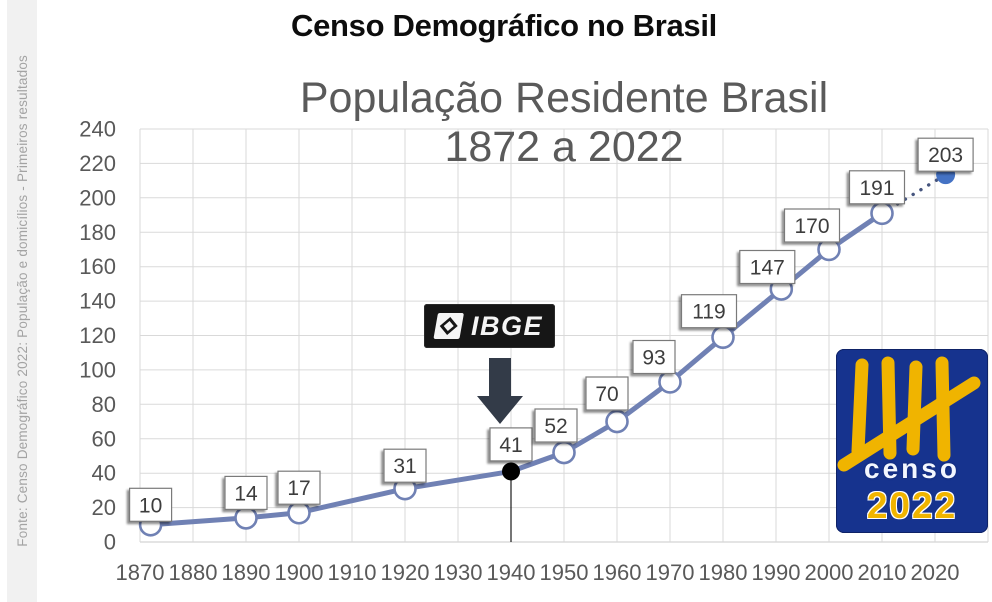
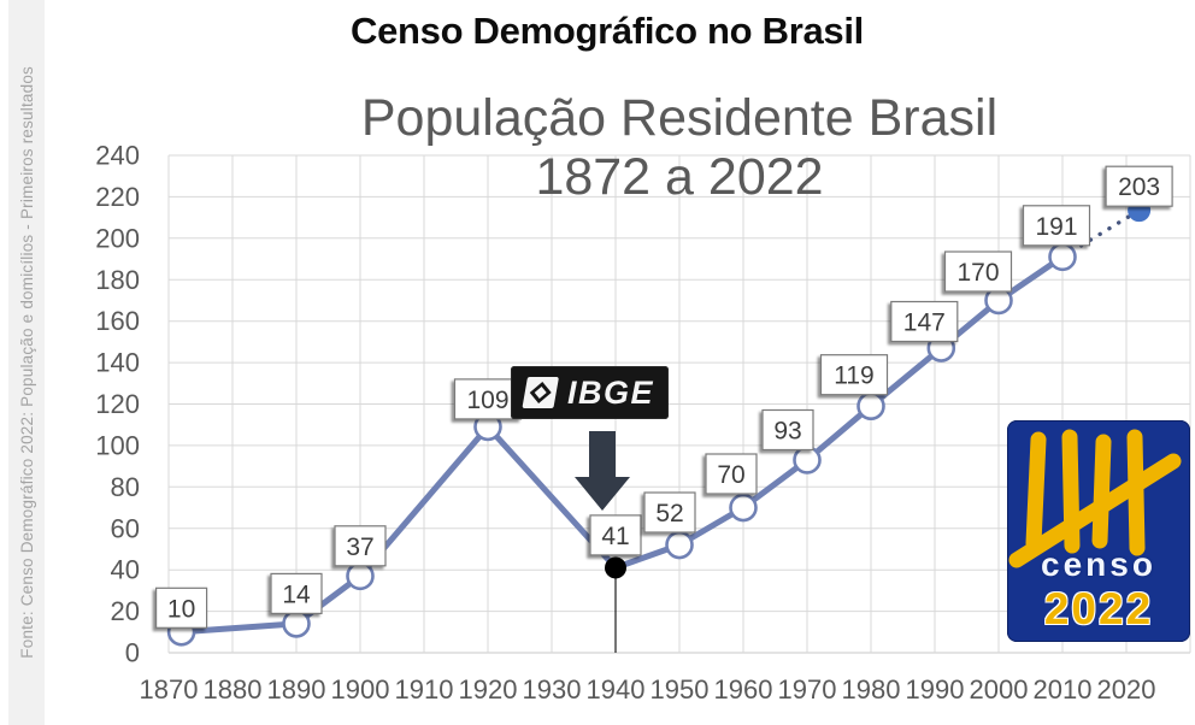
1900: 17 -> 37
1920: 31 -> 109
